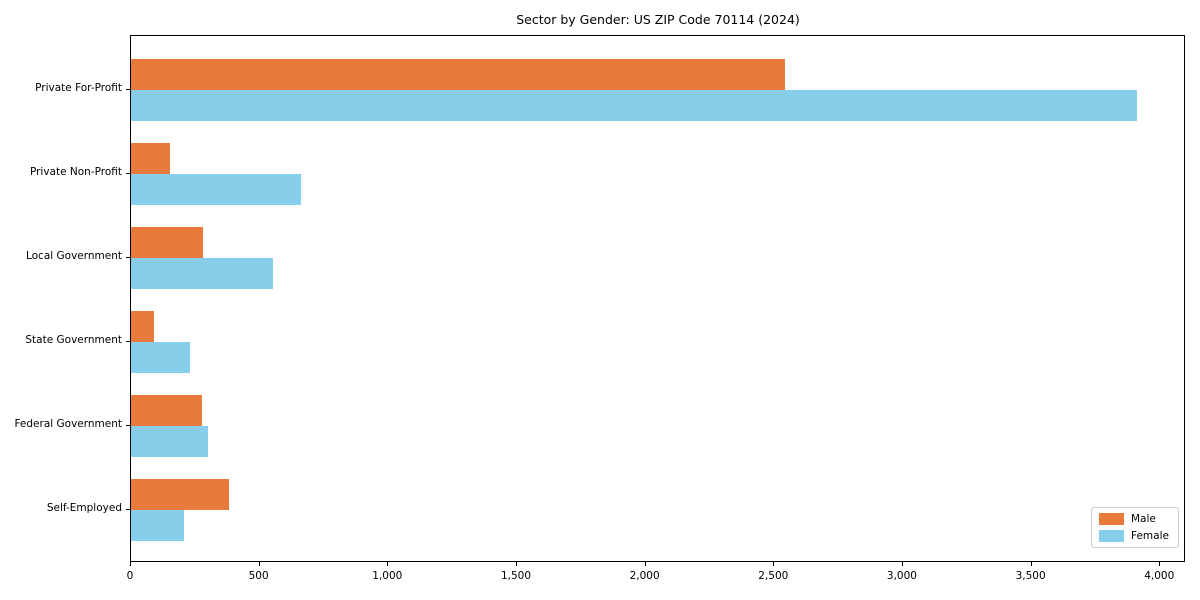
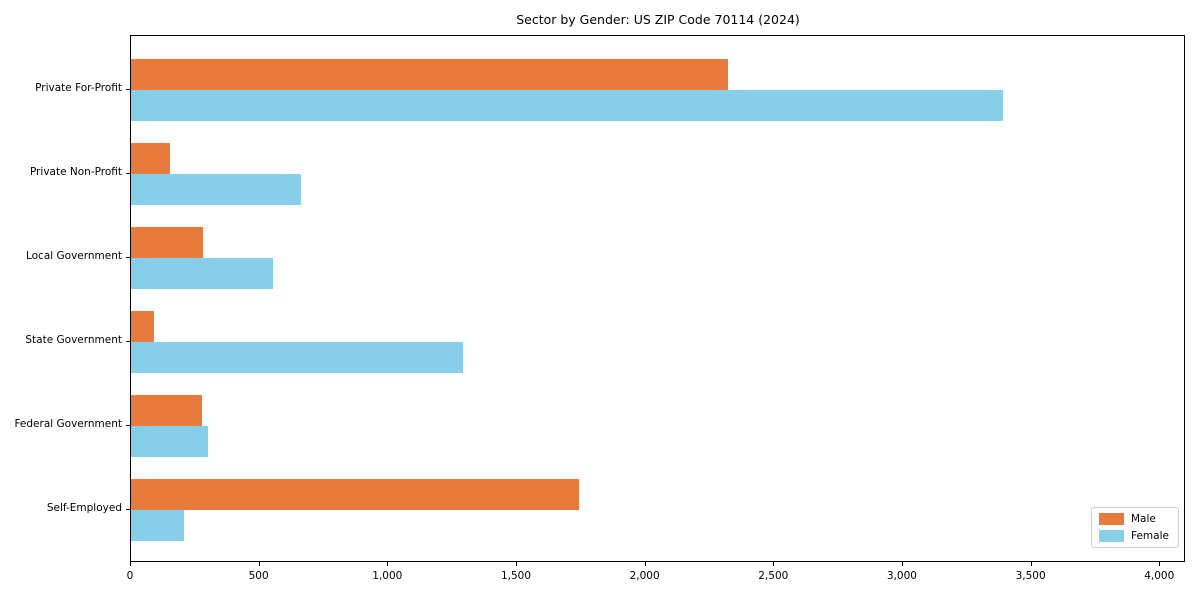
Male/Private For-Profit: 2540 -> 2320
Female/Private For-Profit: 3910 -> 3390
Female/State Government: 230 -> 1290
Male/Self-Employed: 380 -> 1740
